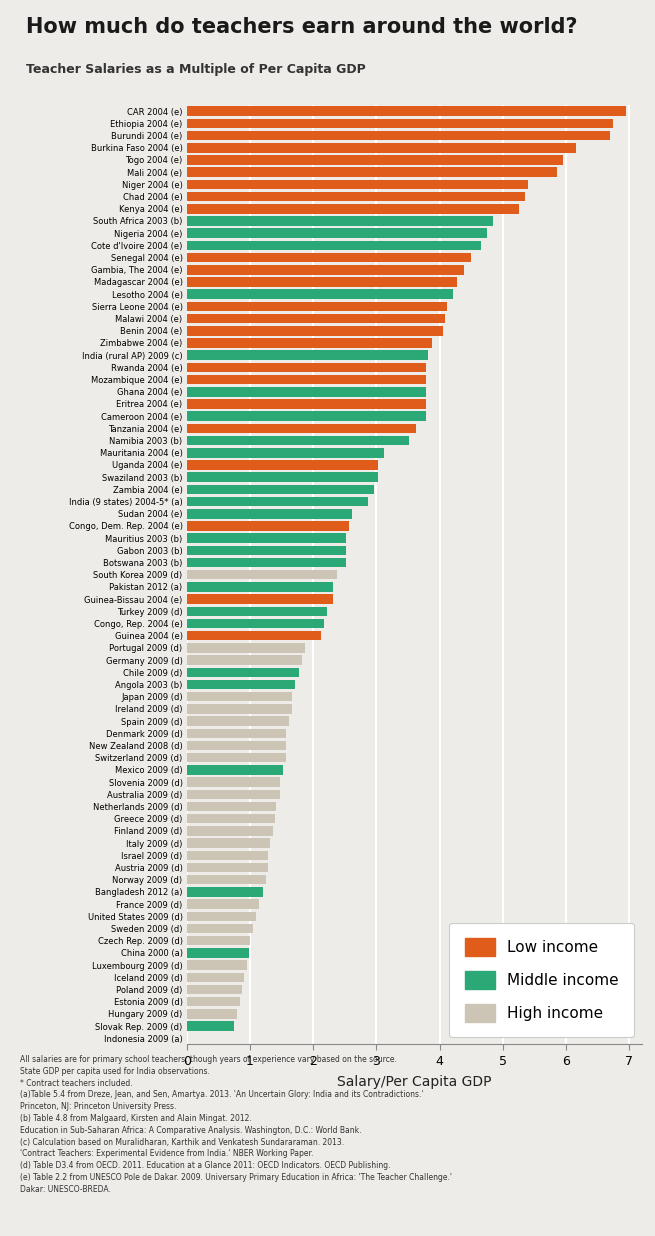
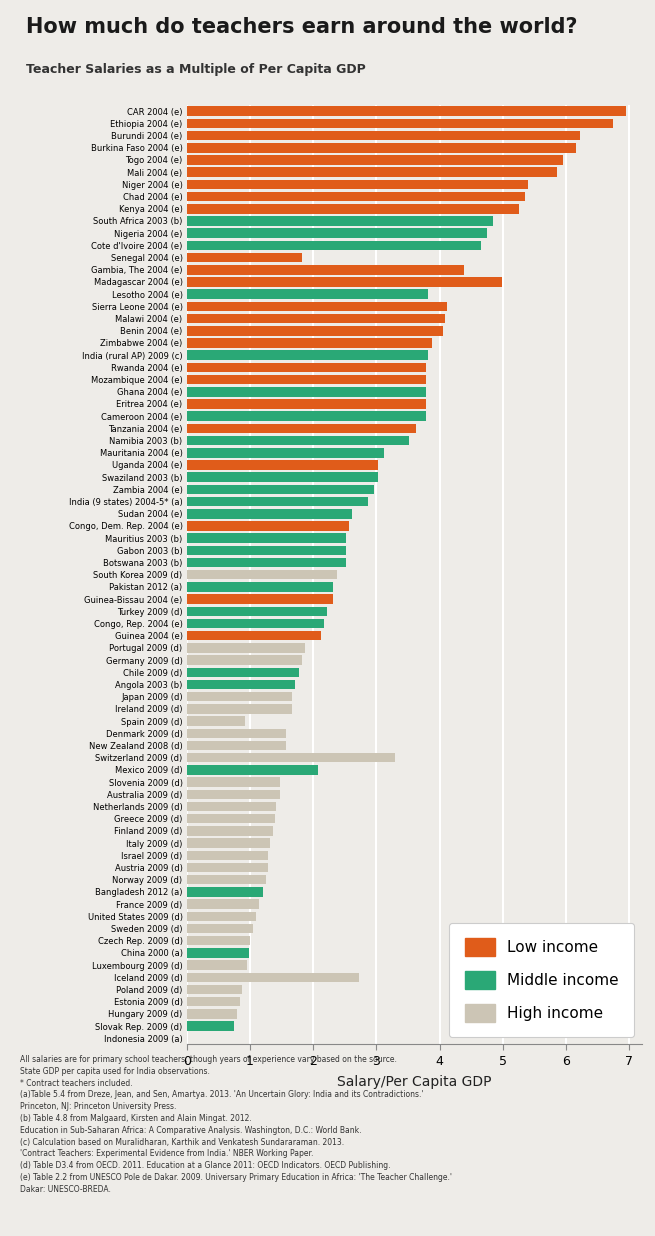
Burundi 2004 (e): 6.70 -> 6.22
Senegal 2004 (e): 4.50 -> 1.82
Madagascar 2004 (e): 4.28 -> 4.98
Lesotho 2004 (e): 4.22 -> 3.82
Spain 2009 (d): 1.62 -> 0.92
Switzerland 2009 (d): 1.57 -> 3.30
Mexico 2009 (d): 1.52 -> 2.08
Iceland 2009 (d): 0.90 -> 2.72
